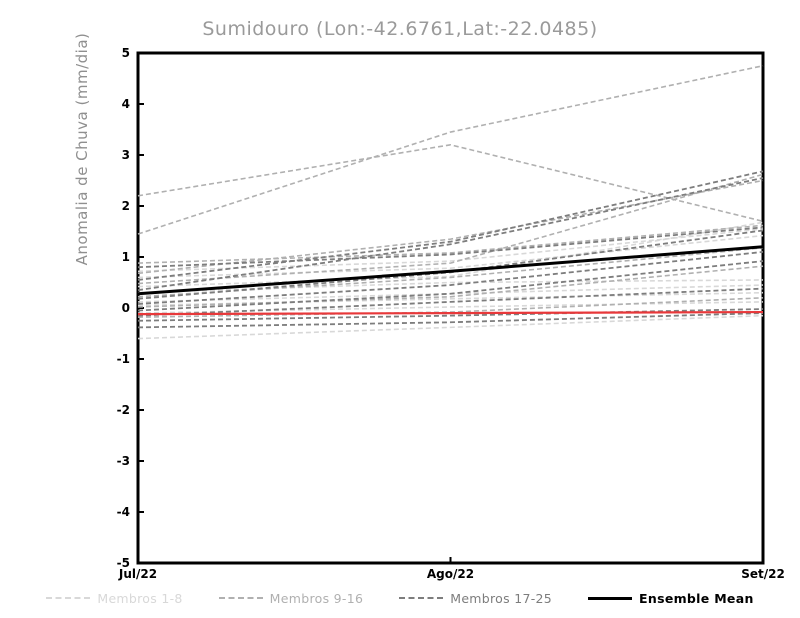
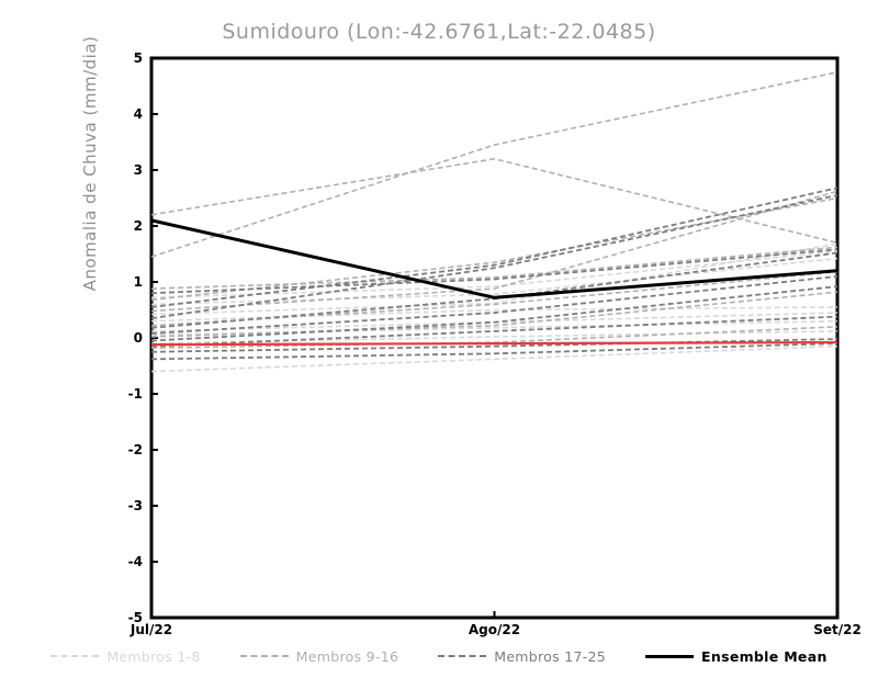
Ensemble Mean/Jul/22: 0.3 -> 2.1
